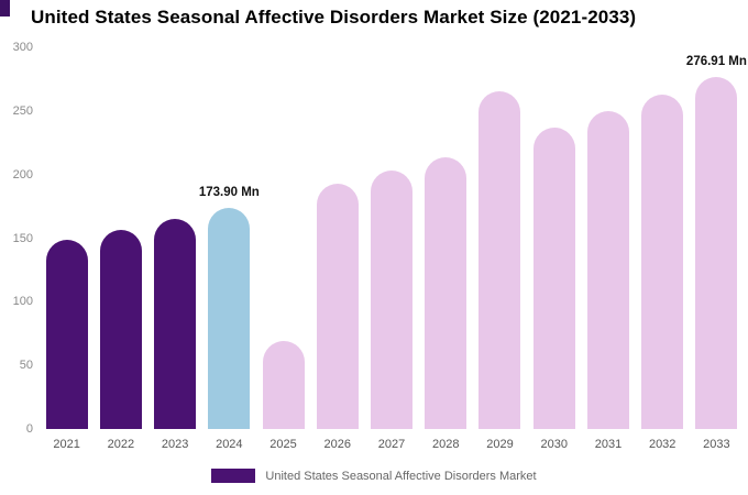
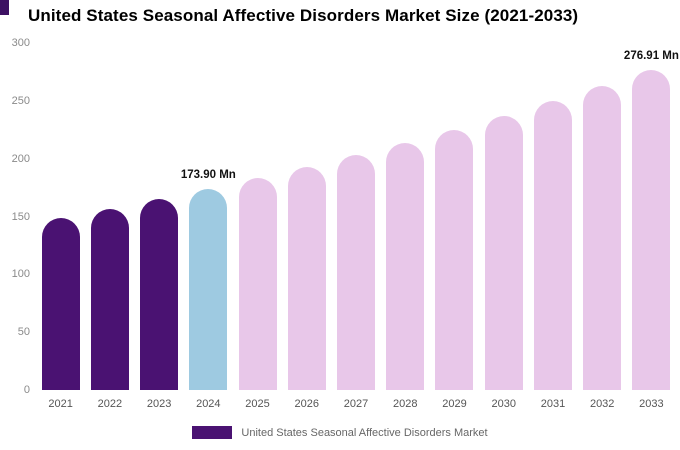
2025: 69 -> 183
2029: 265 -> 225
